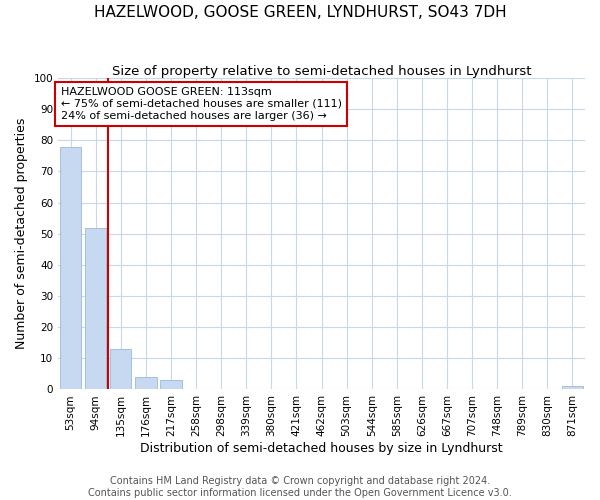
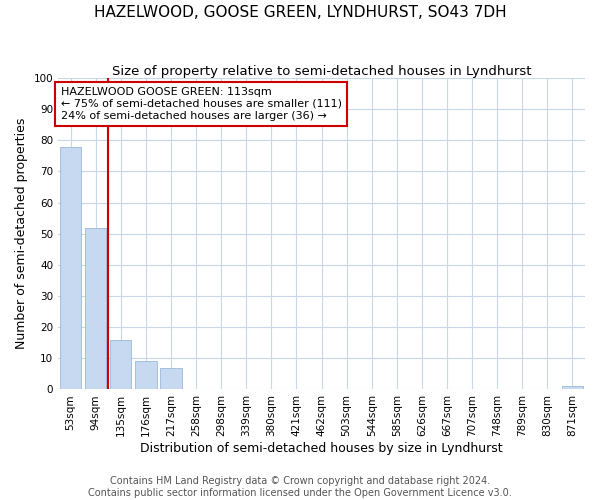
135sqm: 13 -> 16
176sqm: 4 -> 9
217sqm: 3 -> 7
